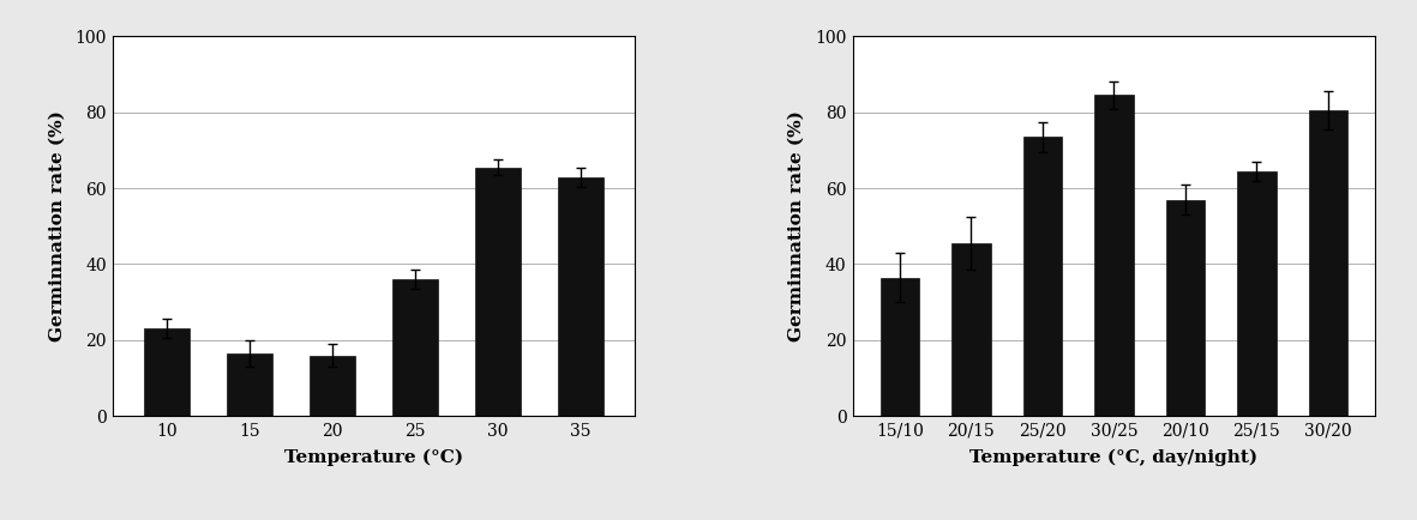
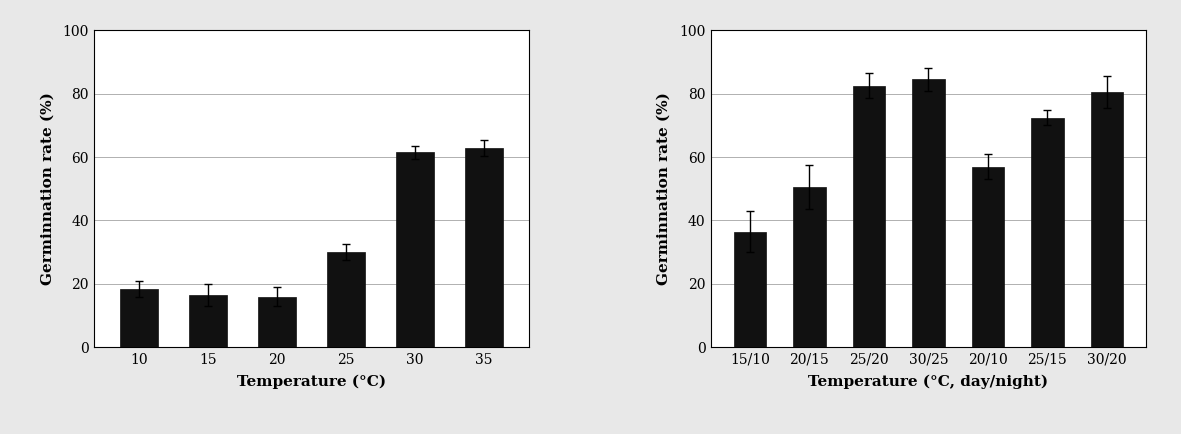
10: 23.0 -> 18.5
25: 36.0 -> 30.0
30: 65.5 -> 61.5
20/15: 45.5 -> 50.5
25/20: 73.5 -> 82.5
25/15: 64.5 -> 72.5
